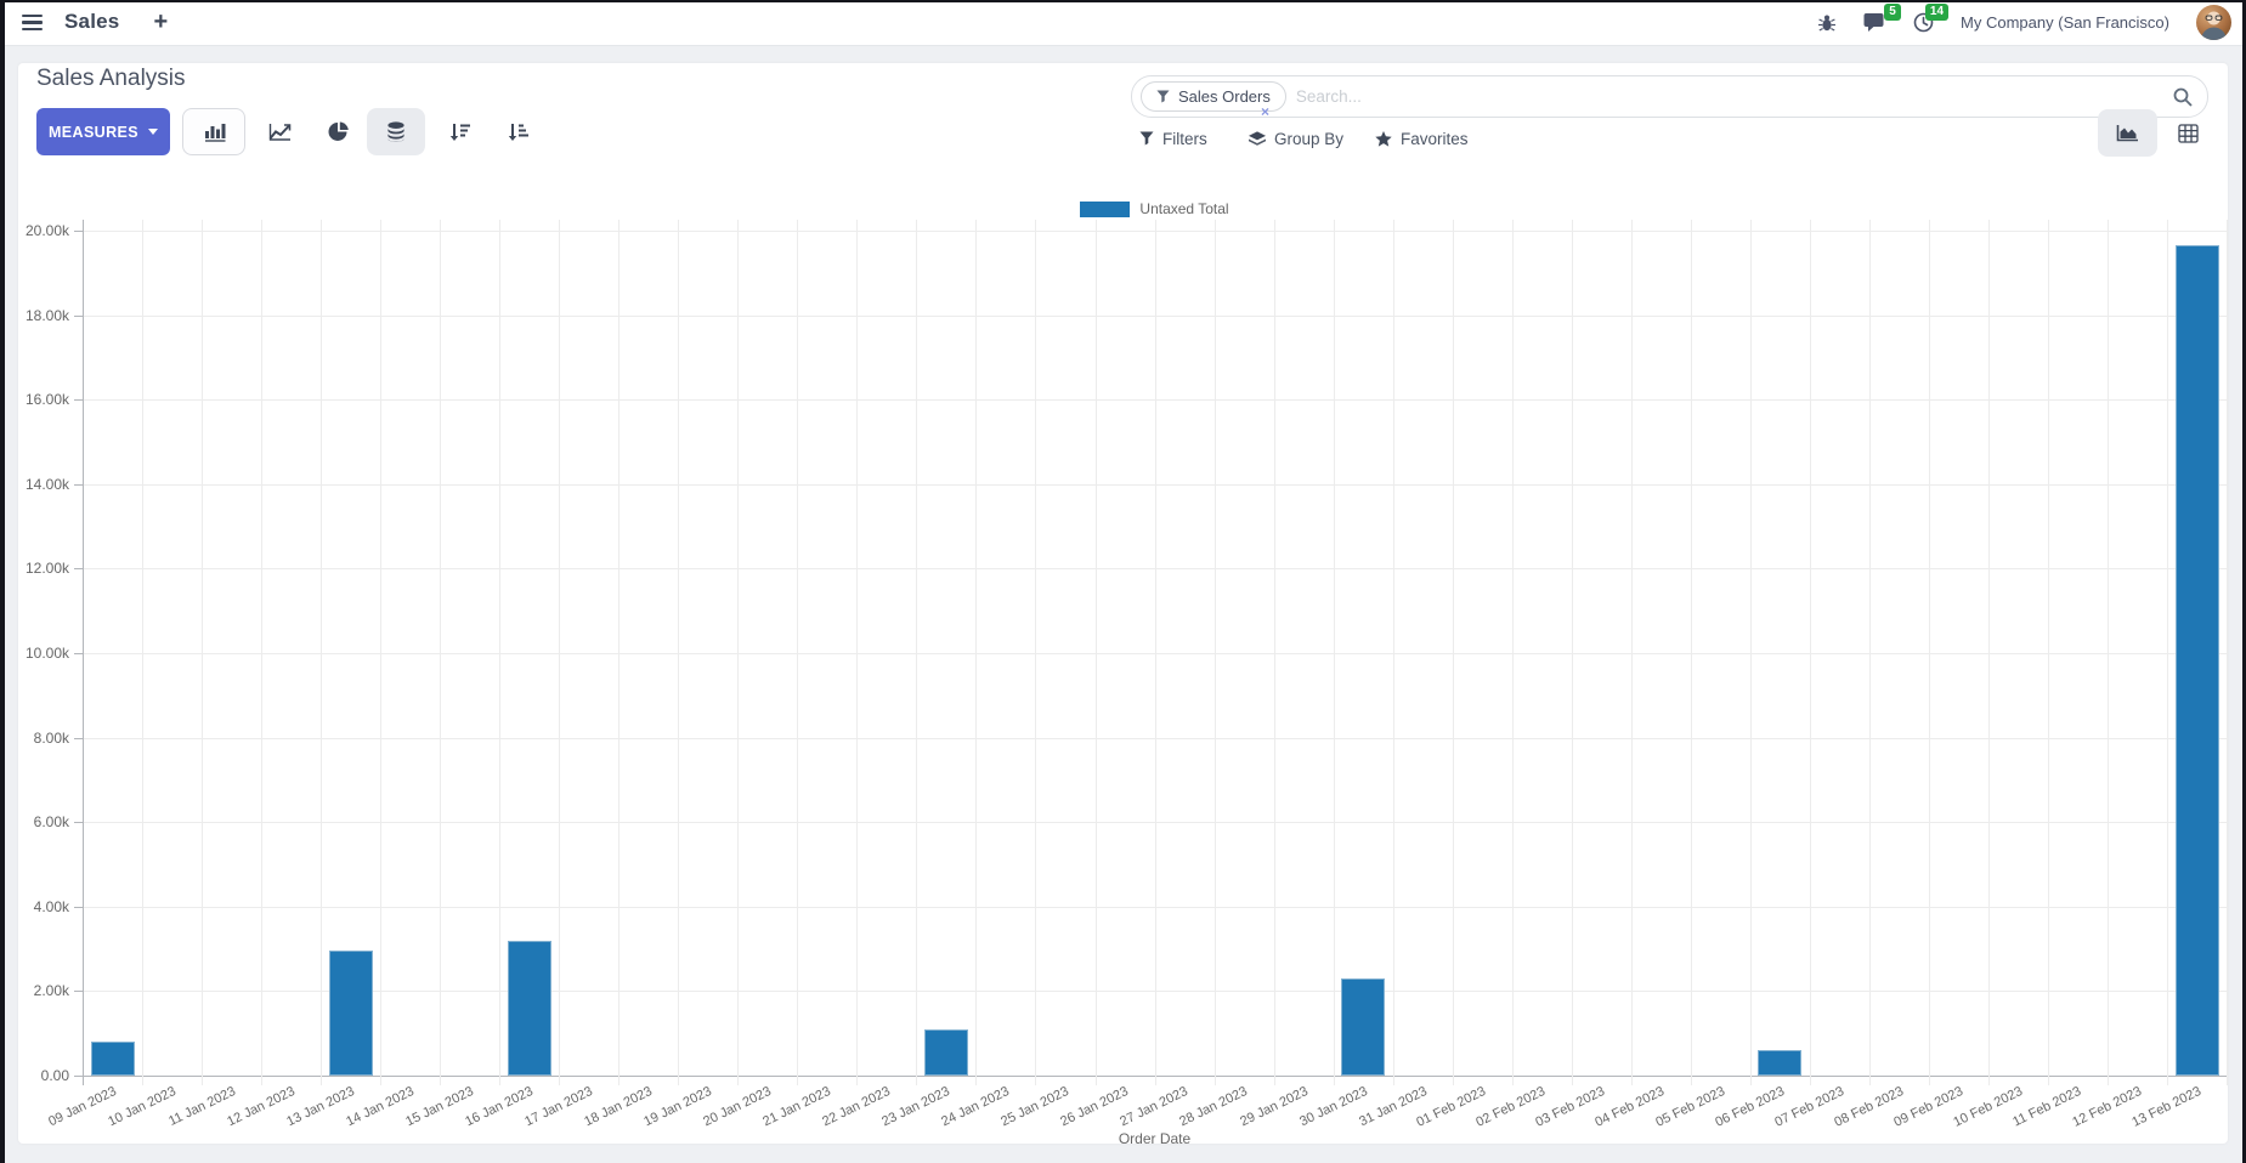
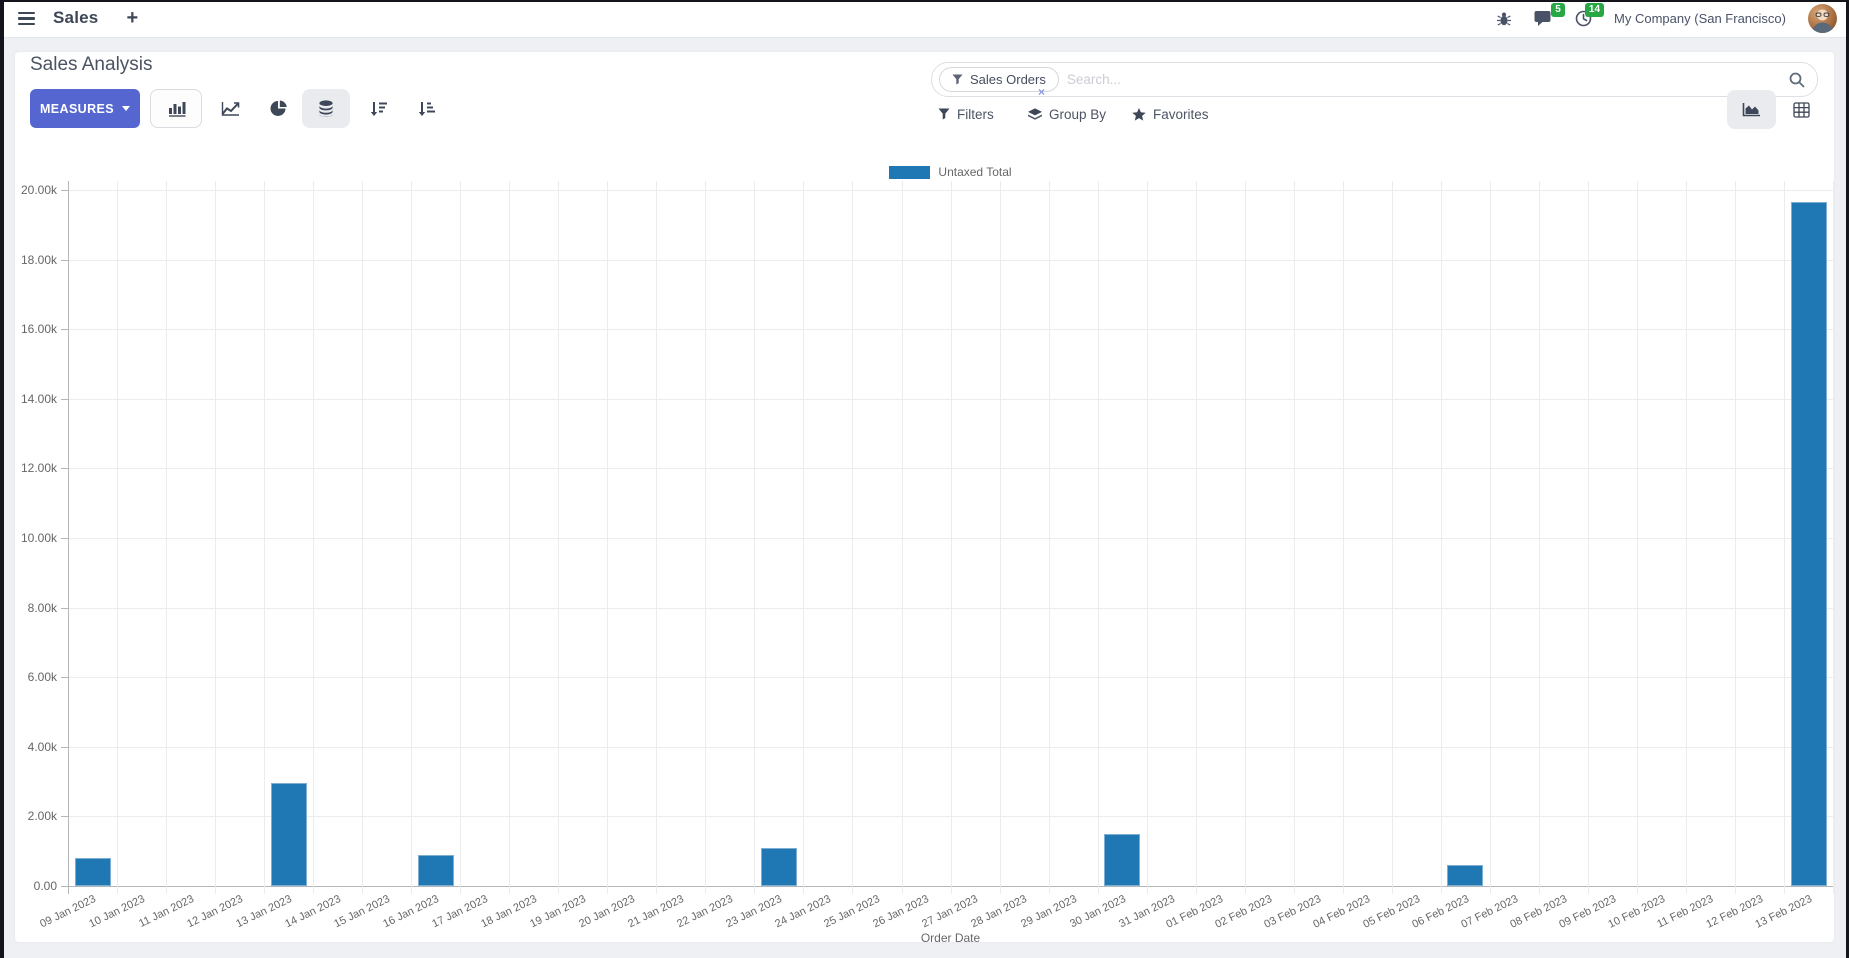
16 Jan 2023: 3.2k -> 0.9k
30 Jan 2023: 2.3k -> 1.5k
